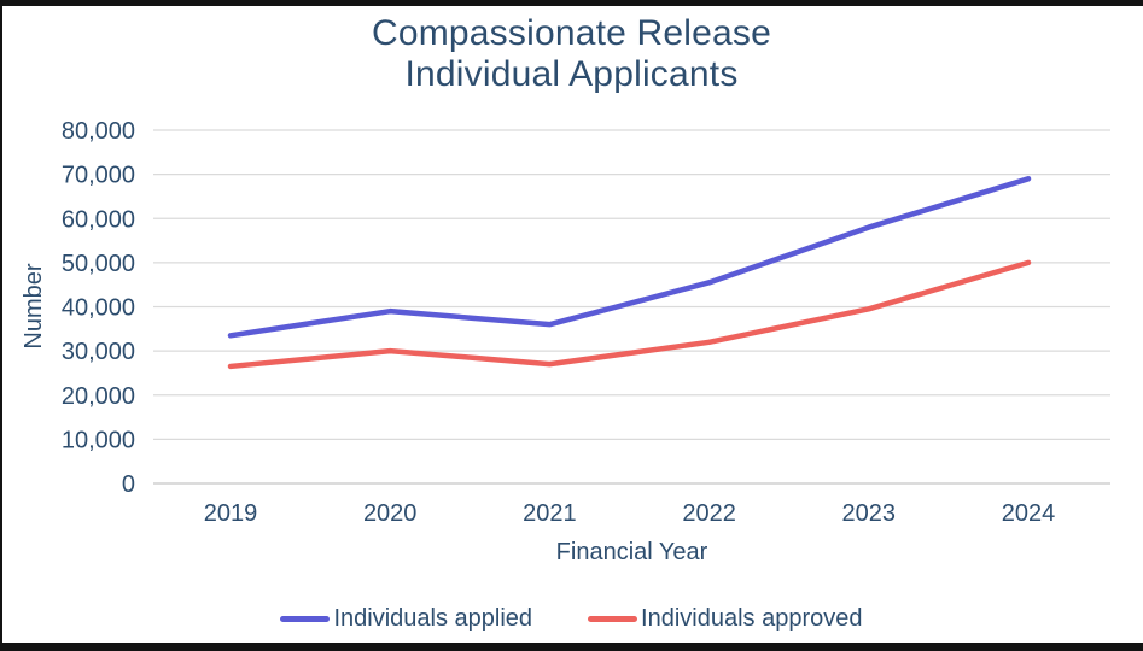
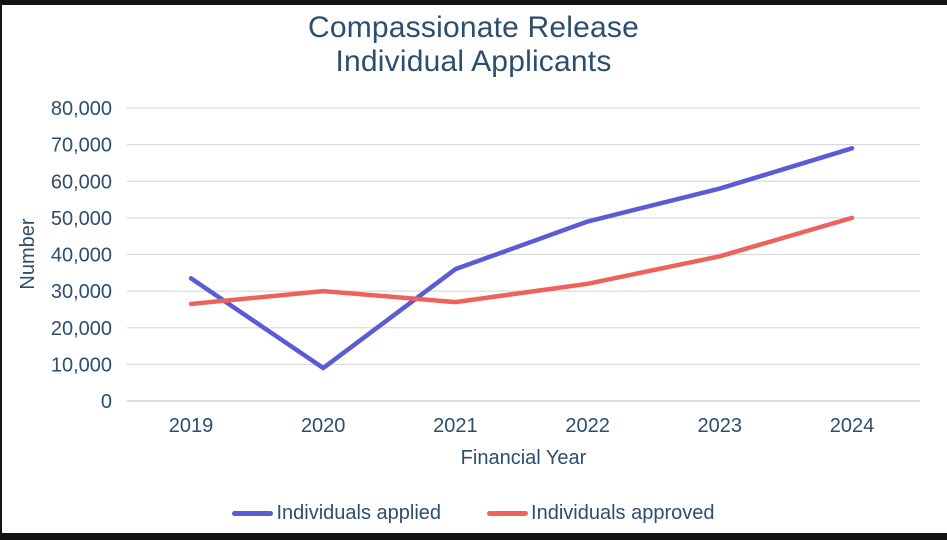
Individuals applied/2020: 39000 -> 9000
Individuals applied/2022: 46000 -> 49000
